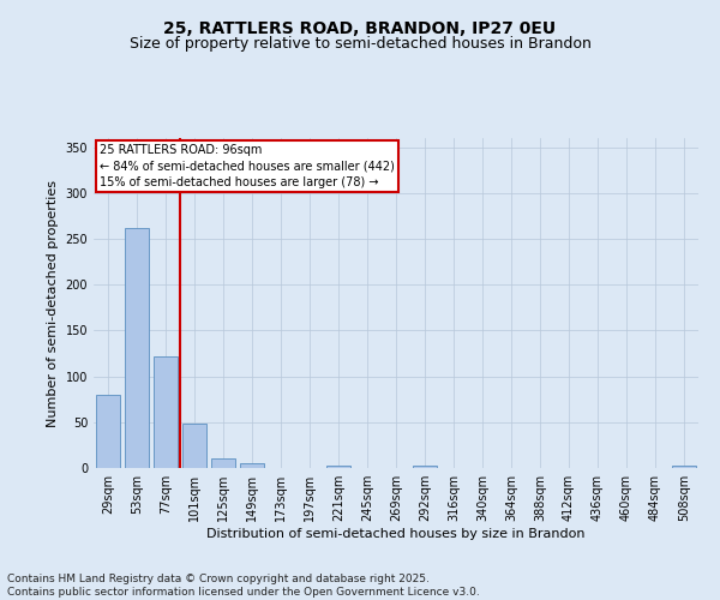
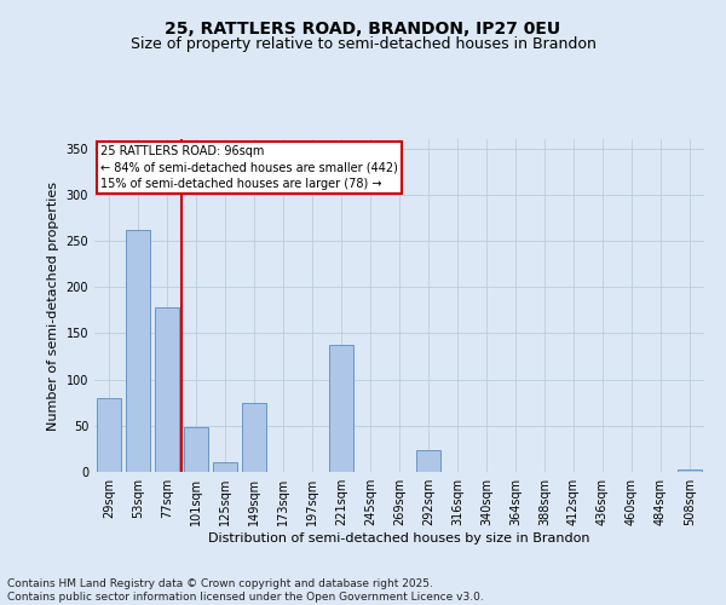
77sqm: 122 -> 178
149sqm: 5 -> 74
221sqm: 3 -> 138
292sqm: 2 -> 24
